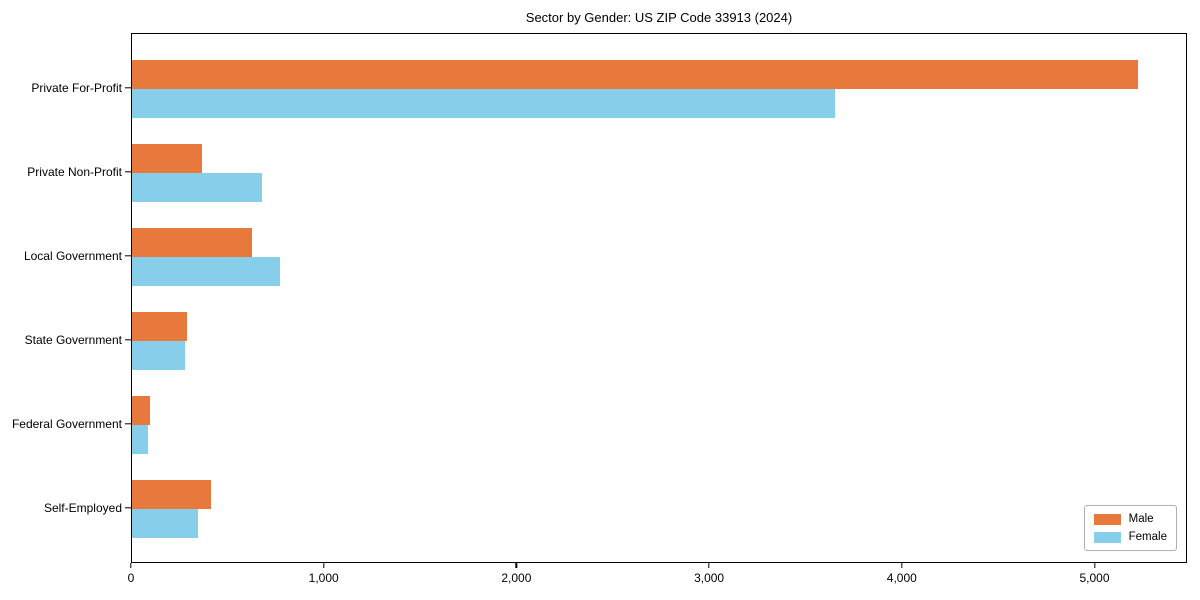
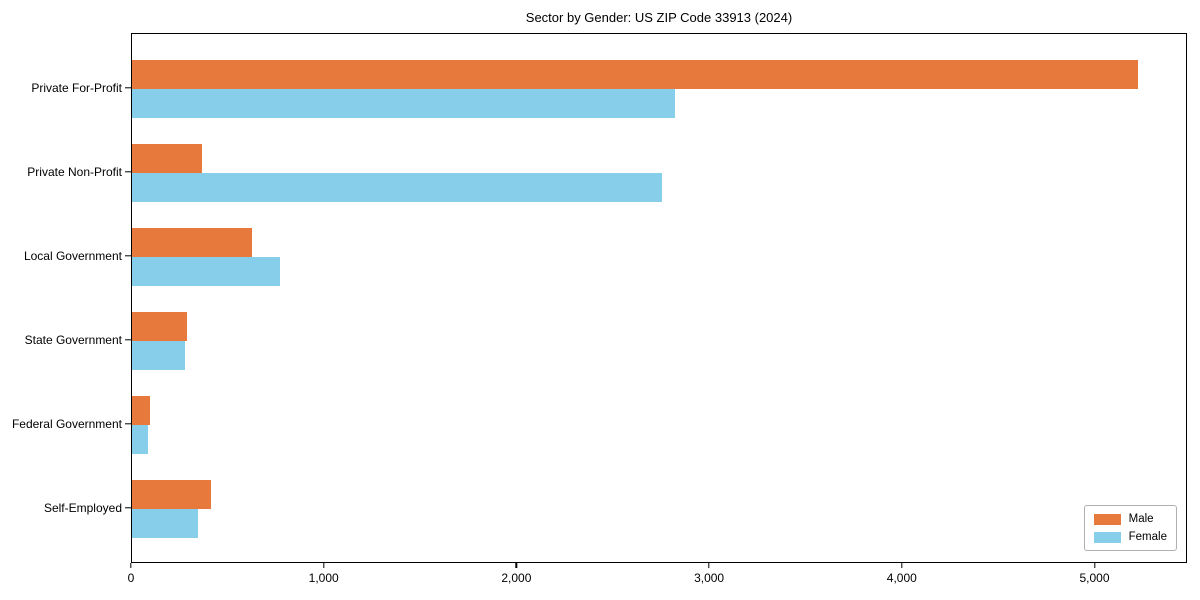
Female/Private For-Profit: 3650 -> 2820
Female/Private Non-Profit: 680 -> 2750
